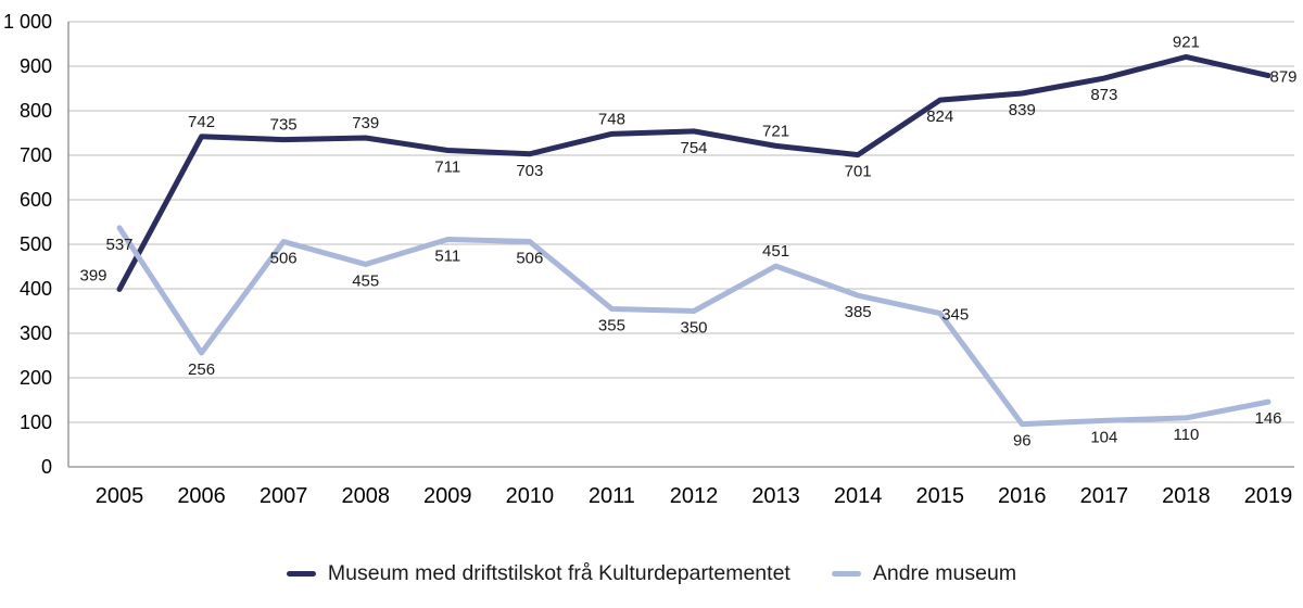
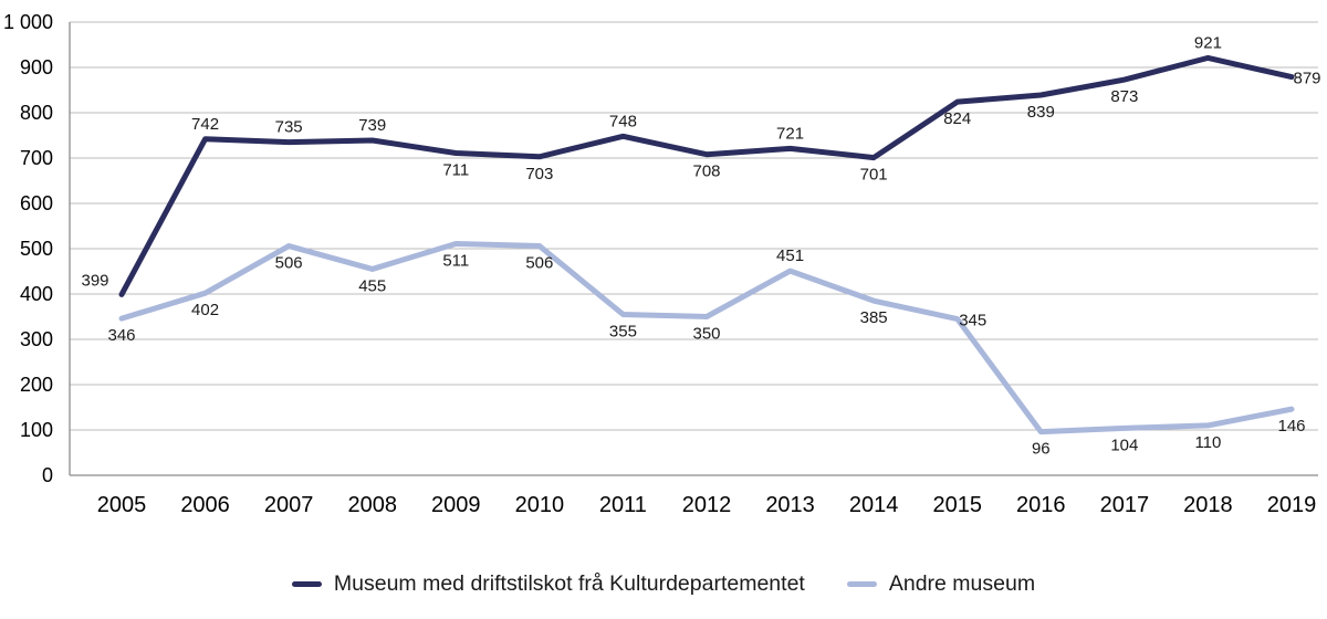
Andre museum/2005: 537 -> 346
Andre museum/2006: 256 -> 402
Museum med driftstilskot frå Kulturdepartementet/2012: 754 -> 708
